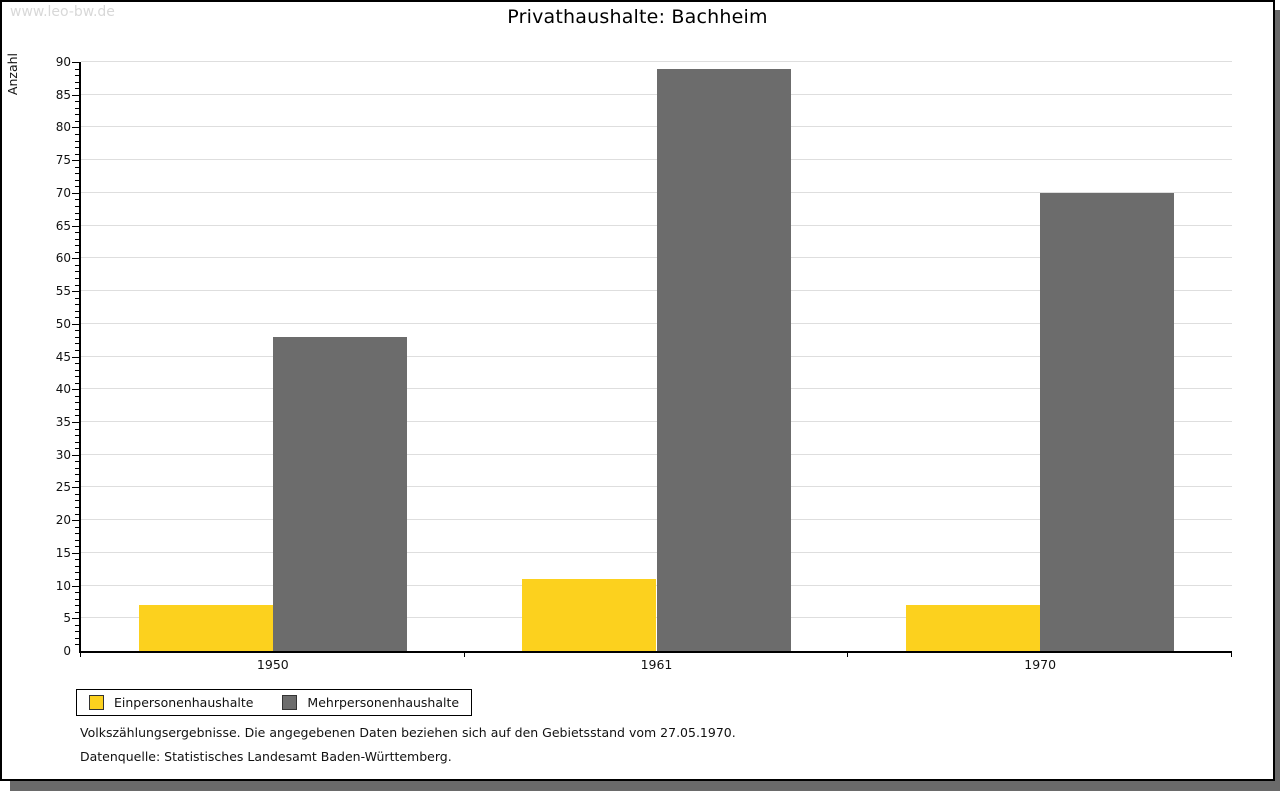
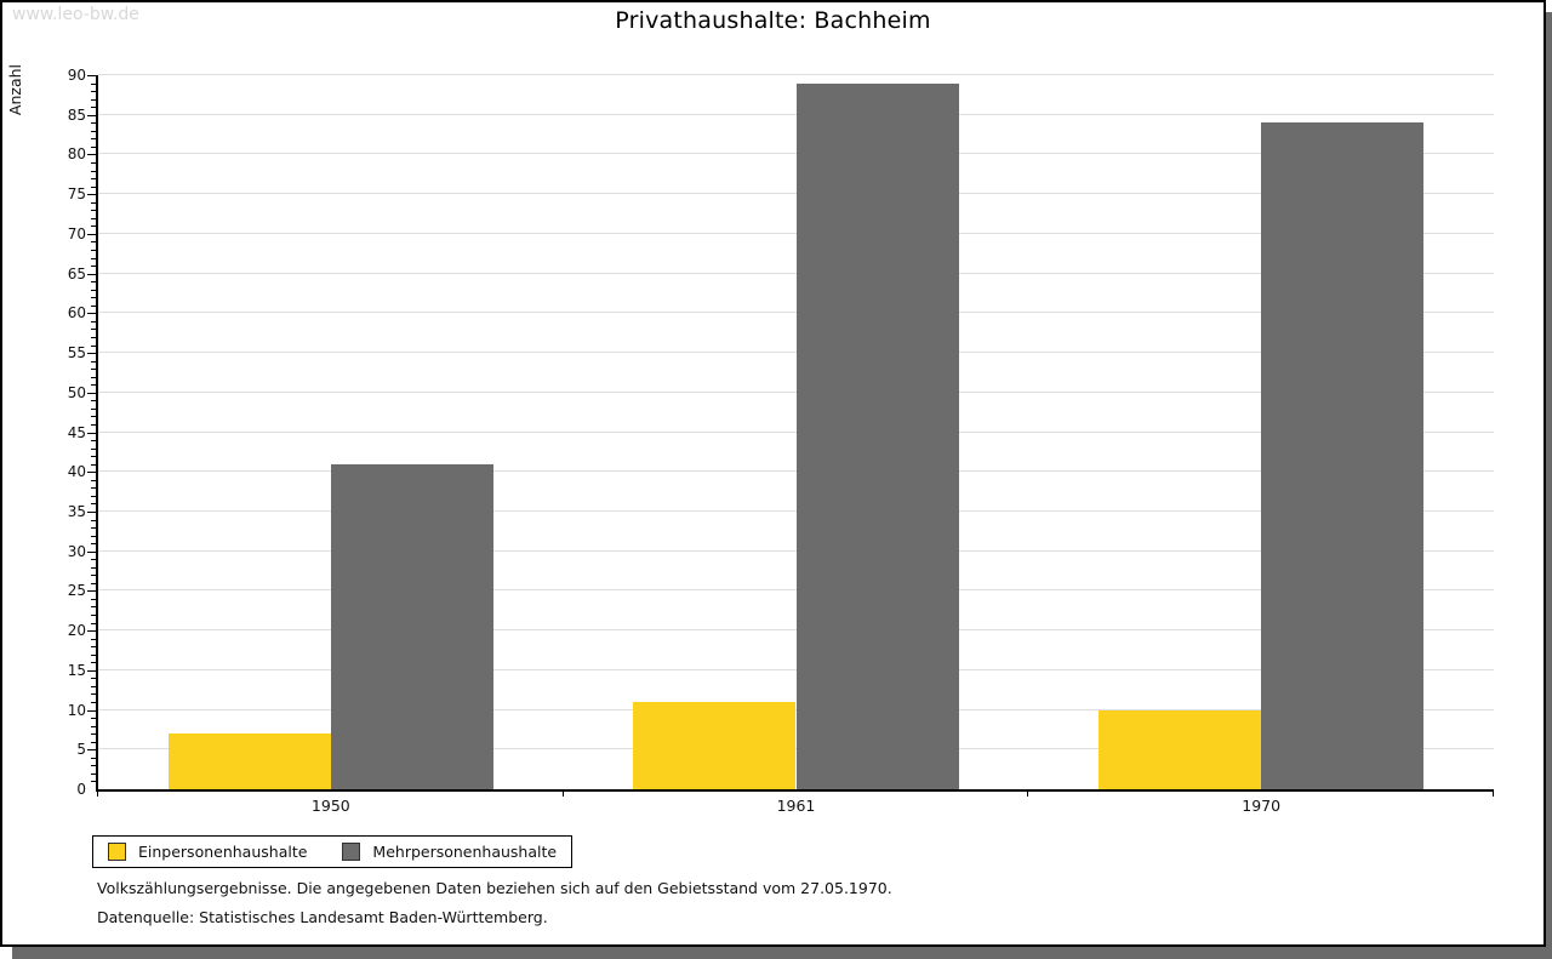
Mehrpersonenhaushalte/1950: 48 -> 41
Einpersonenhaushalte/1970: 7 -> 10
Mehrpersonenhaushalte/1970: 70 -> 84
